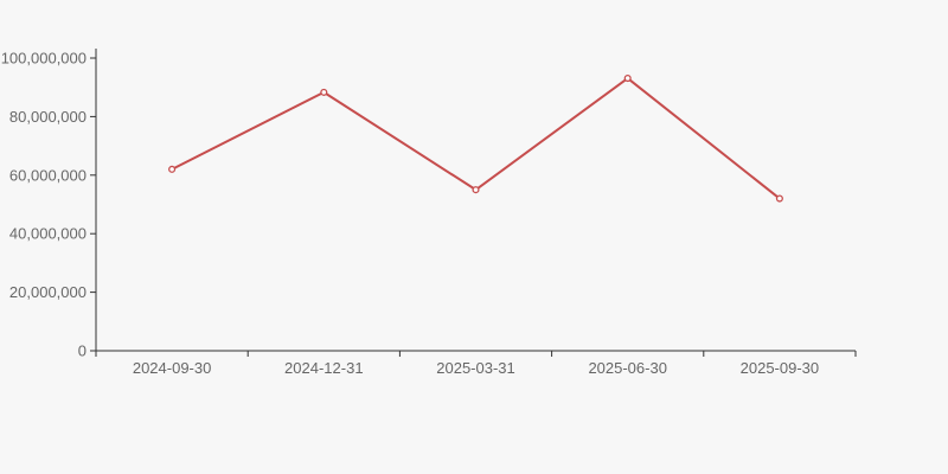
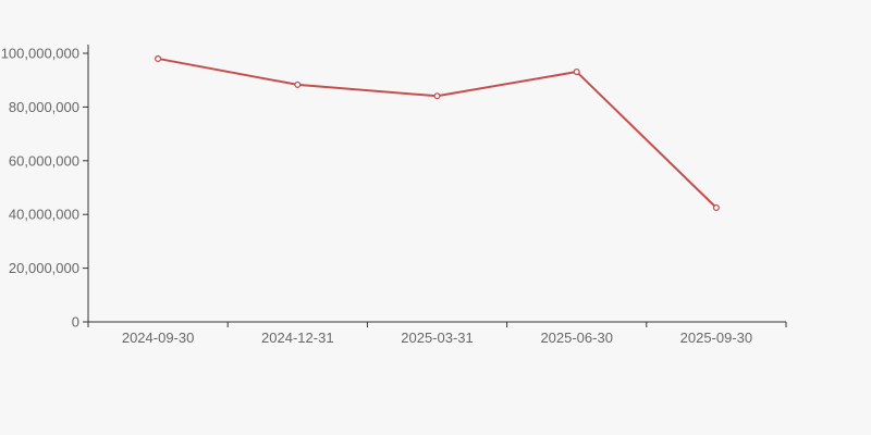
2024-09-30: 62000000 -> 98000000
2025-03-31: 55000000 -> 84000000
2025-09-30: 52000000 -> 42000000
